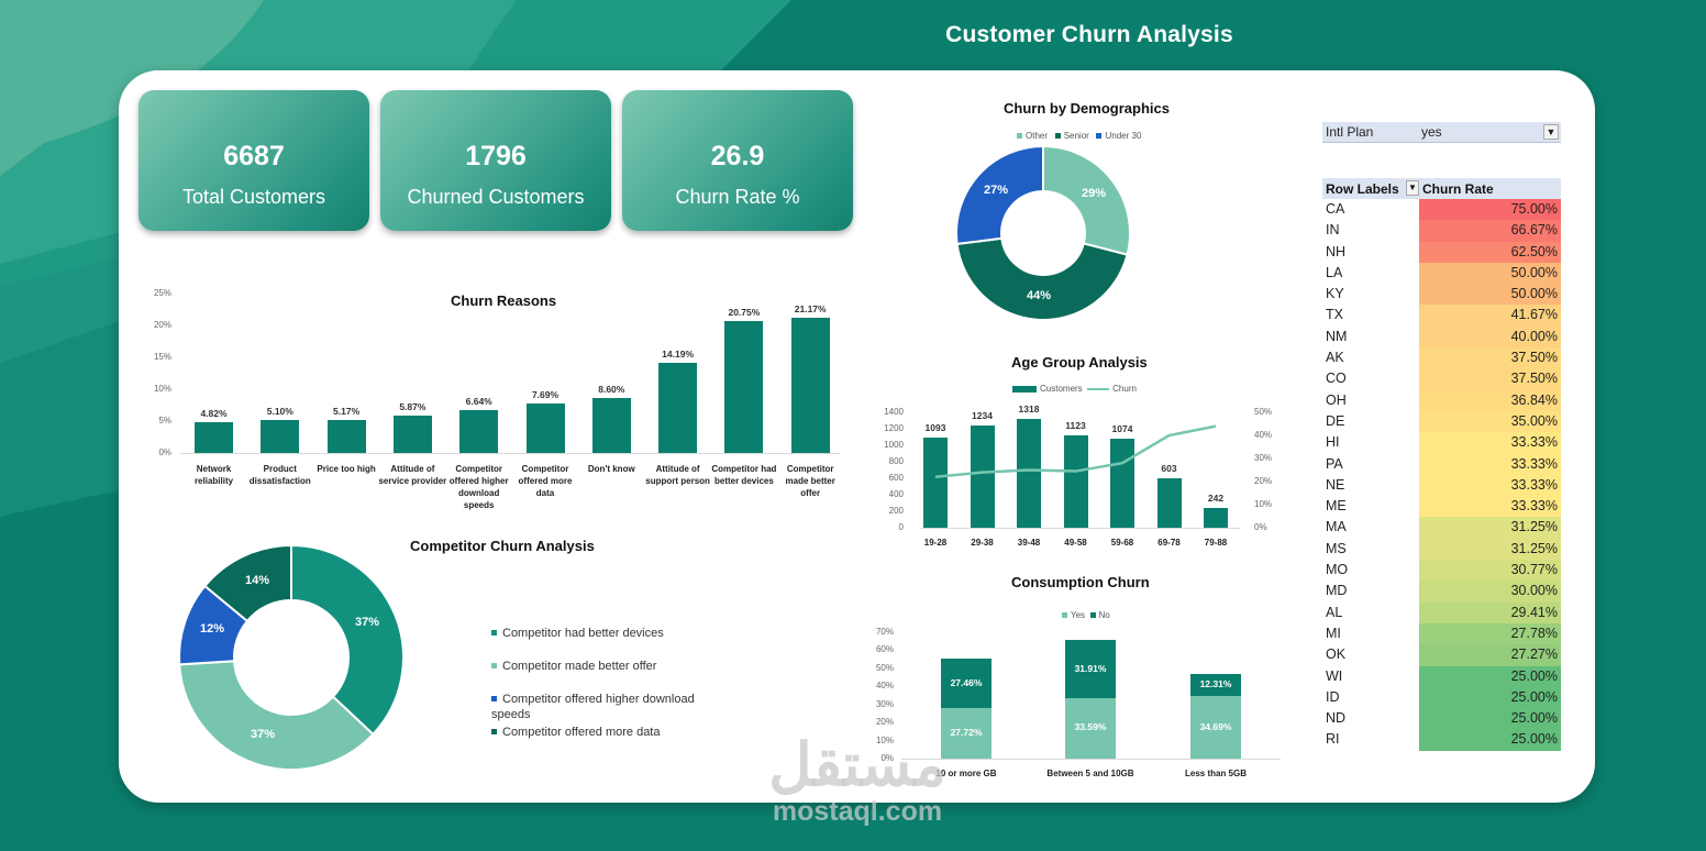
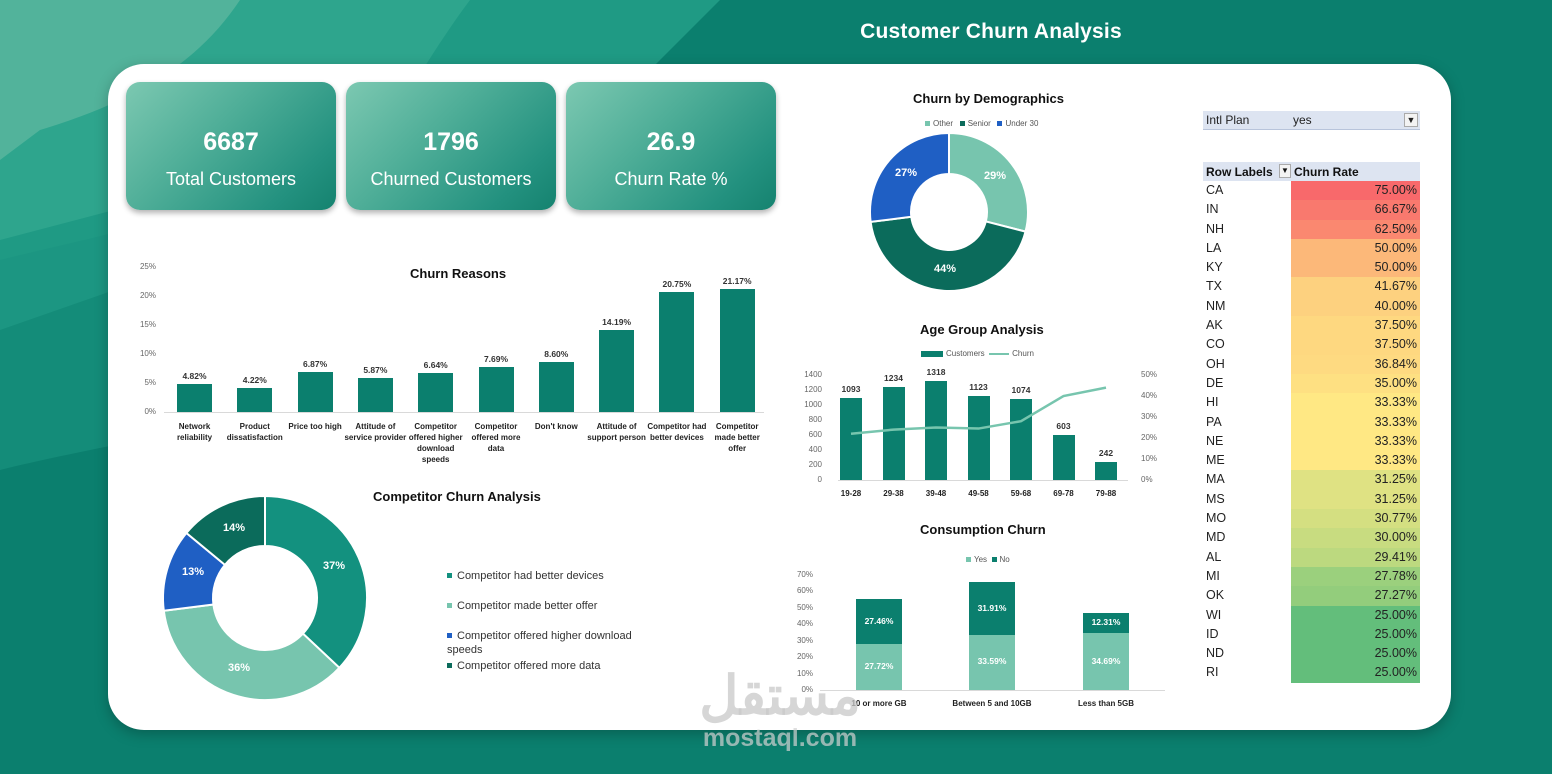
Churn Reasons/Product dissatisfaction: 5.10% -> 4.22%
Churn Reasons/Price too high: 5.17% -> 6.87%
Competitor Churn Analysis/Competitor made better offer: 37% -> 36%
Competitor Churn Analysis/Competitor offered higher download speeds: 12% -> 13%
